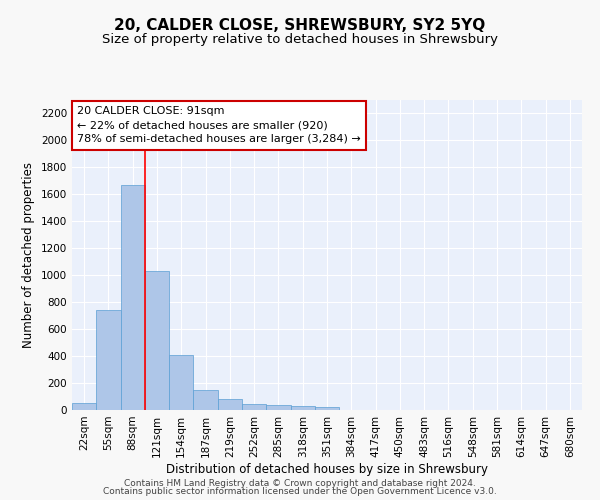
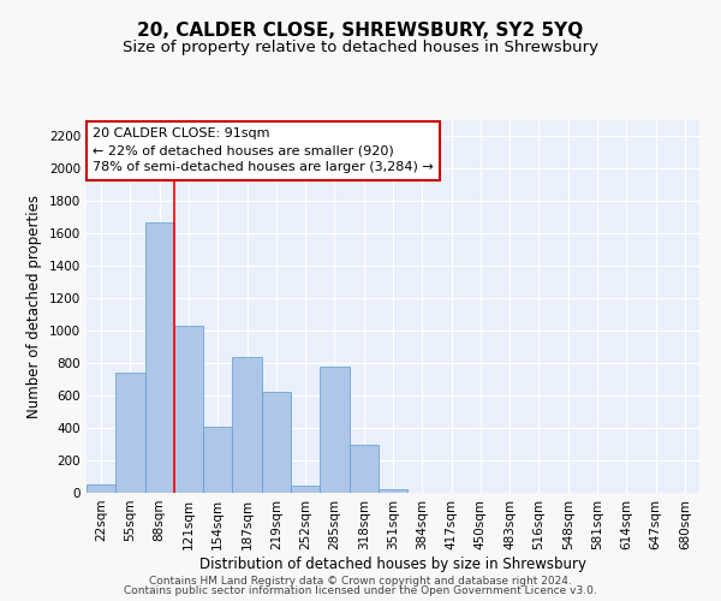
187sqm: 150 -> 840
219sqm: 80 -> 620
285sqm: 40 -> 780
318sqm: 30 -> 300
